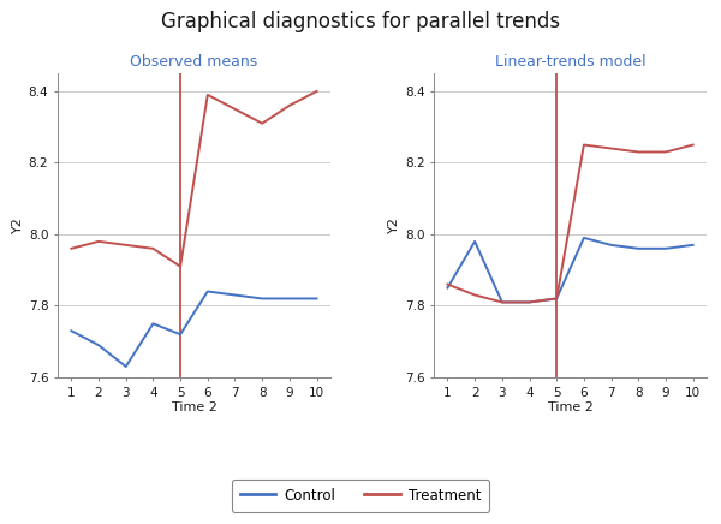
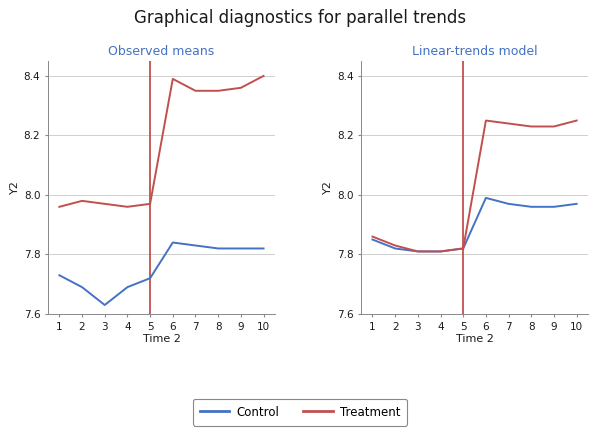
Observed means/Control/4: 7.75 -> 7.69
Observed means/Treatment/5: 7.91 -> 7.97
Observed means/Treatment/8: 8.31 -> 8.35
Linear-trends model/Control/2: 7.98 -> 7.82
